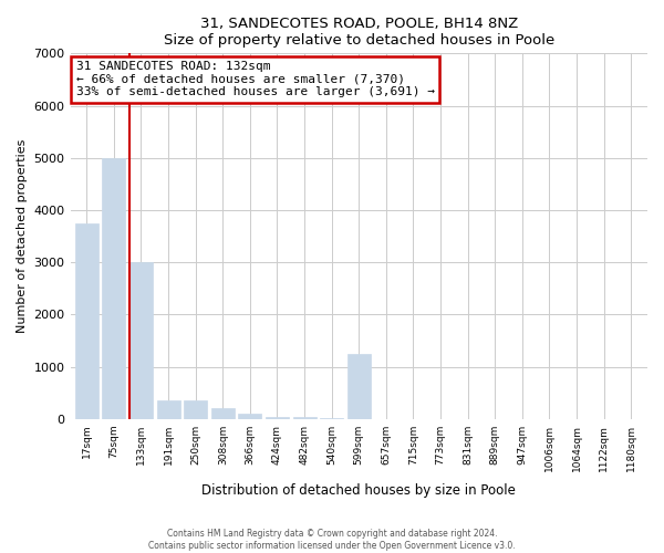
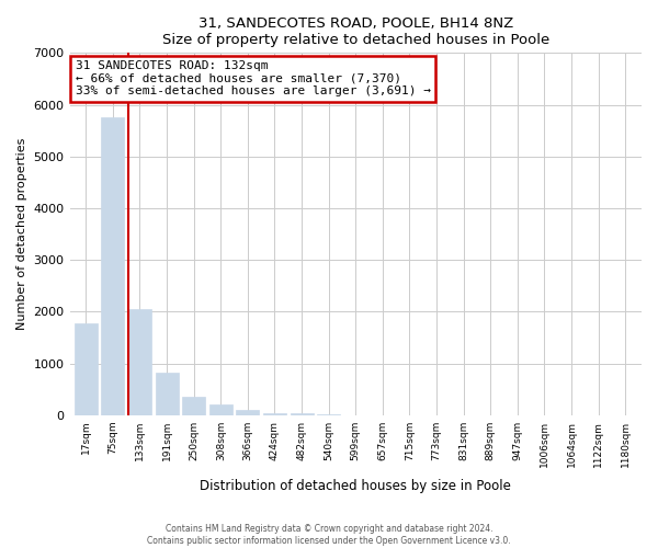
17sqm: 3750 -> 1780
75sqm: 5000 -> 5750
133sqm: 3000 -> 2050
191sqm: 350 -> 830
599sqm: 1250 -> 0
